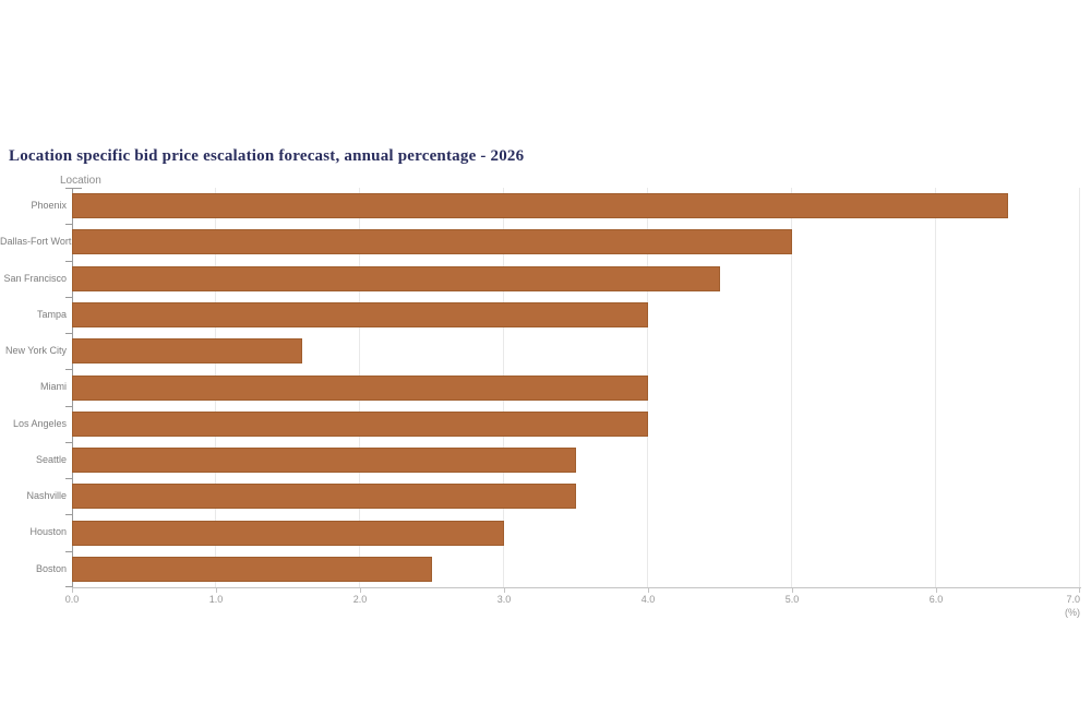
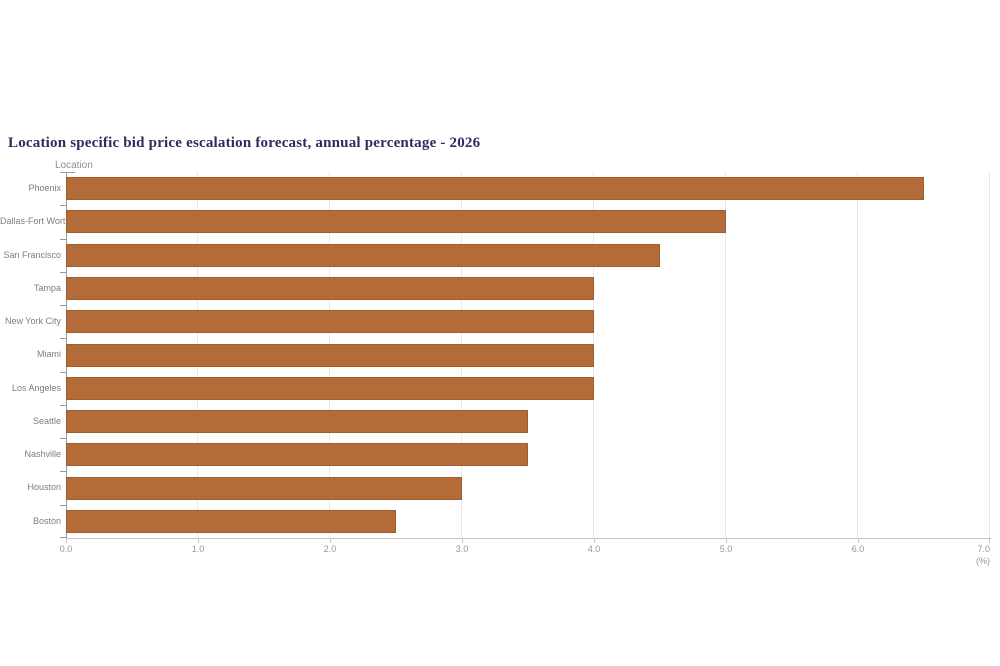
New York City: 1.6 -> 4.0
